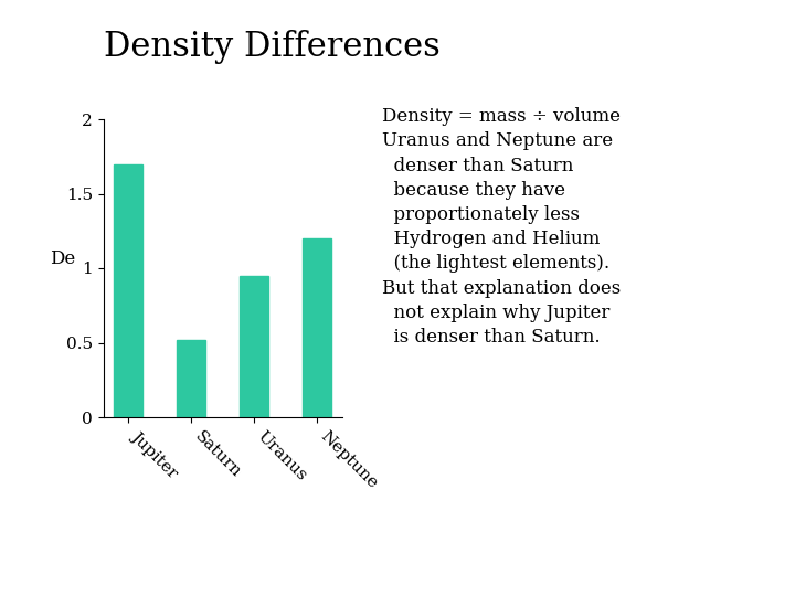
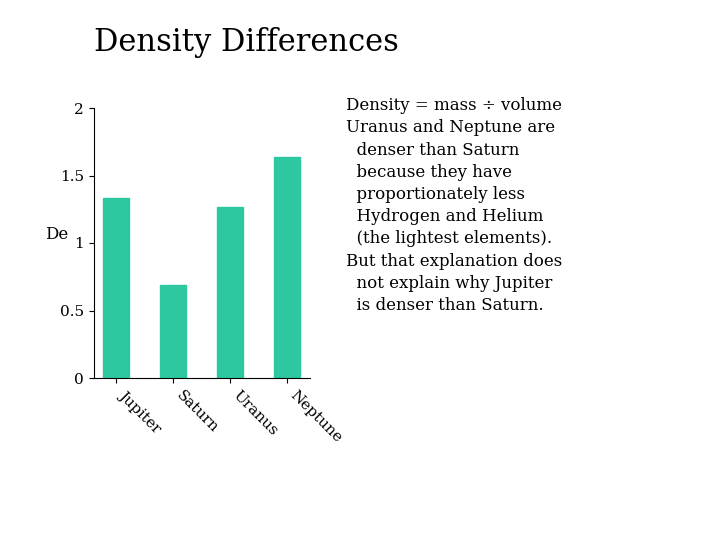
Jupiter: 1.70 -> 1.33
Saturn: 0.52 -> 0.69
Uranus: 0.95 -> 1.27
Neptune: 1.20 -> 1.64
